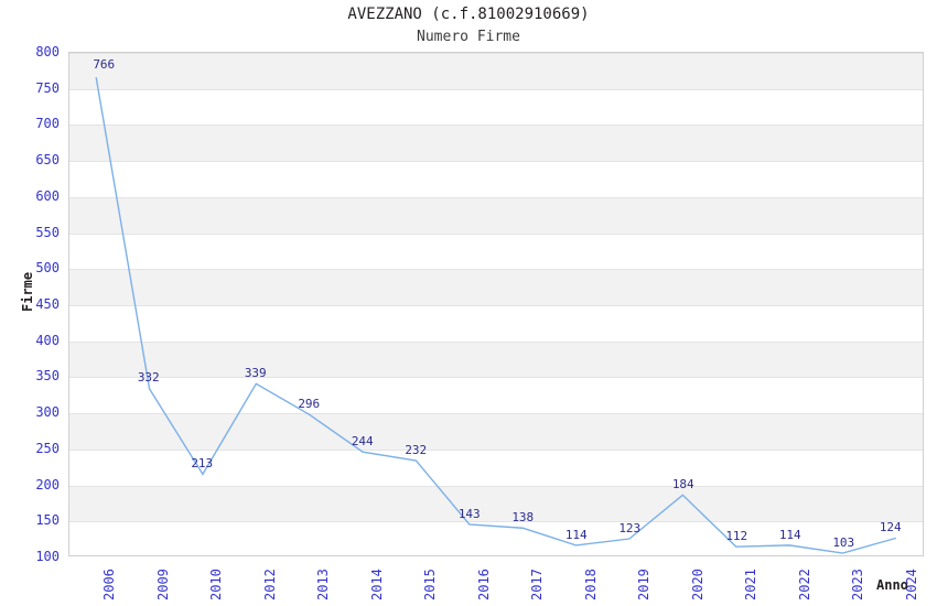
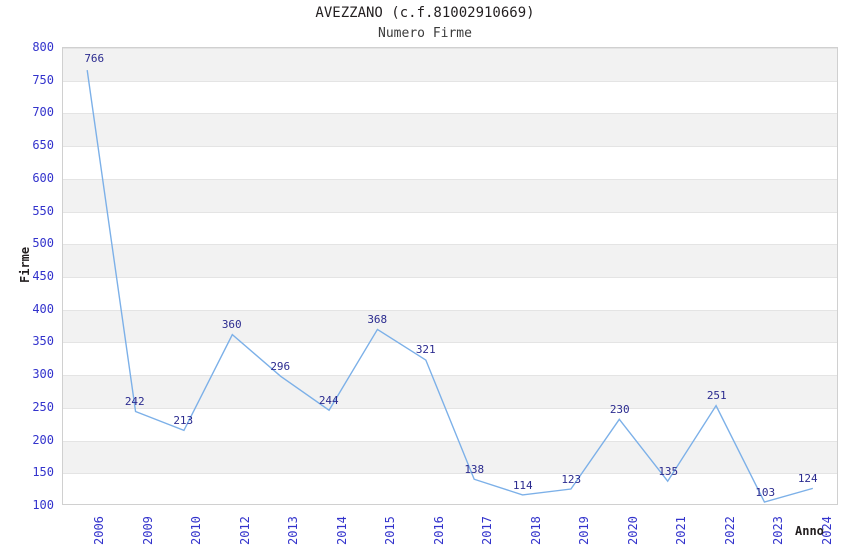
2009: 332 -> 242
2012: 339 -> 360
2015: 232 -> 368
2016: 143 -> 321
2020: 184 -> 230
2021: 112 -> 135
2022: 114 -> 251
